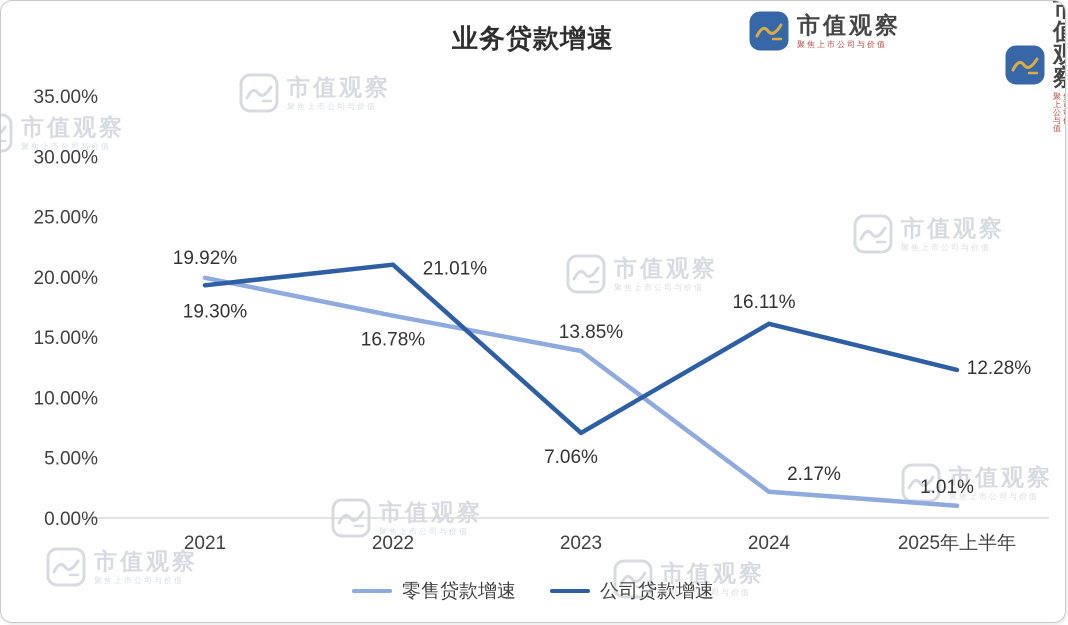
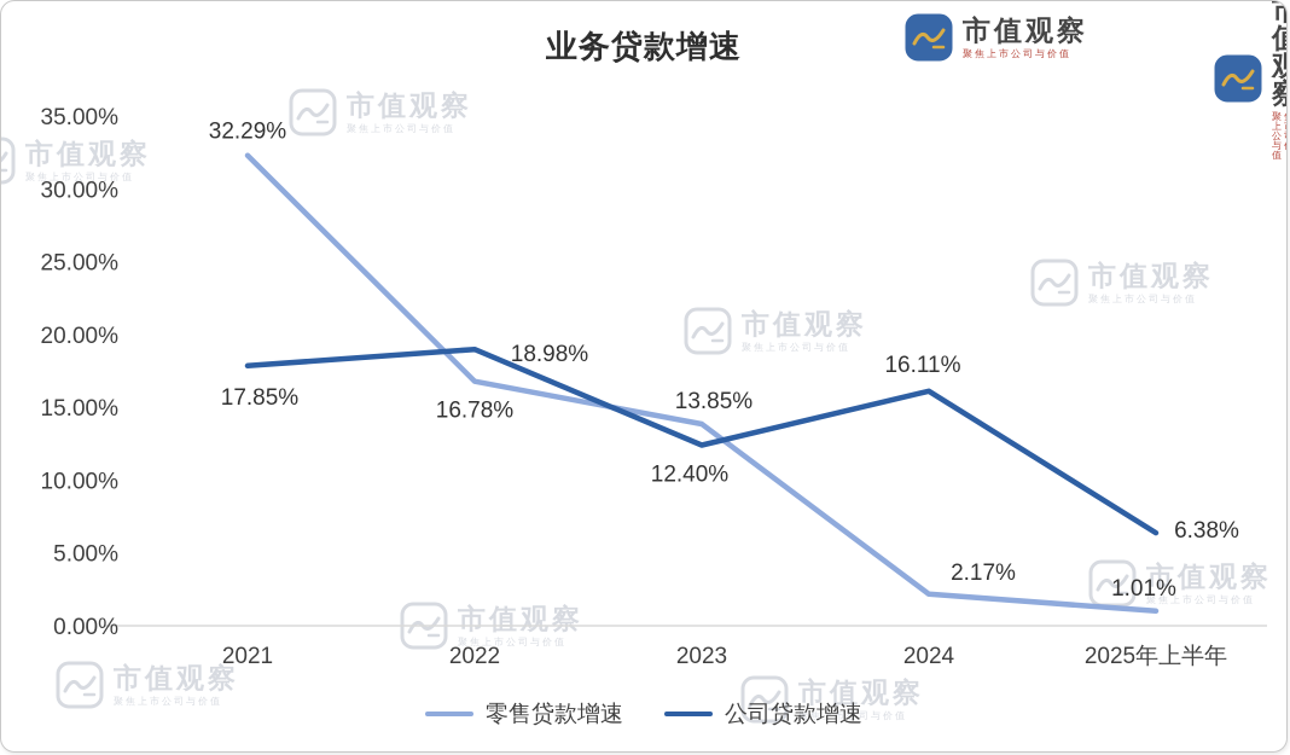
零售贷款增速/2021: 19.92% -> 32.29%
公司贷款增速/2021: 19.30% -> 17.85%
公司贷款增速/2022: 21.01% -> 18.98%
公司贷款增速/2023: 7.06% -> 12.40%
公司贷款增速/2025年上半年: 12.28% -> 6.38%
